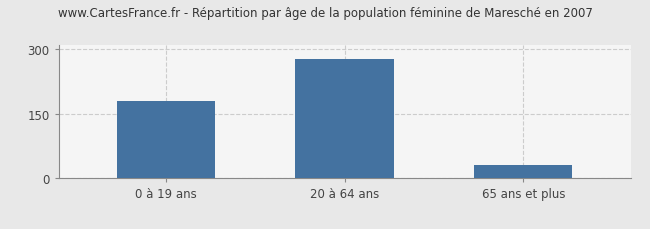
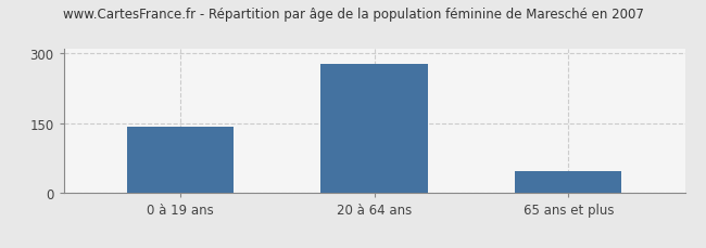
0 à 19 ans: 180 -> 143
65 ans et plus: 30 -> 48
